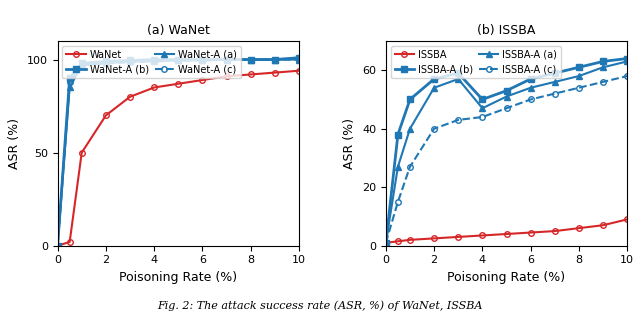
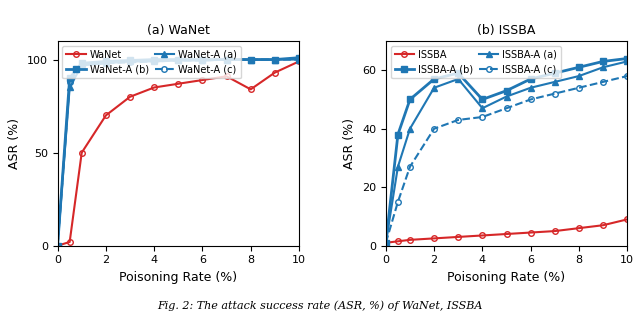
(a) WaNet/WaNet/8: 92 -> 84
(a) WaNet/WaNet/10: 94 -> 99
